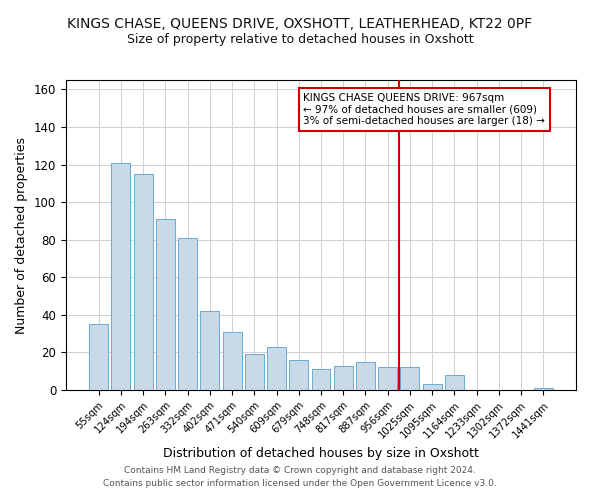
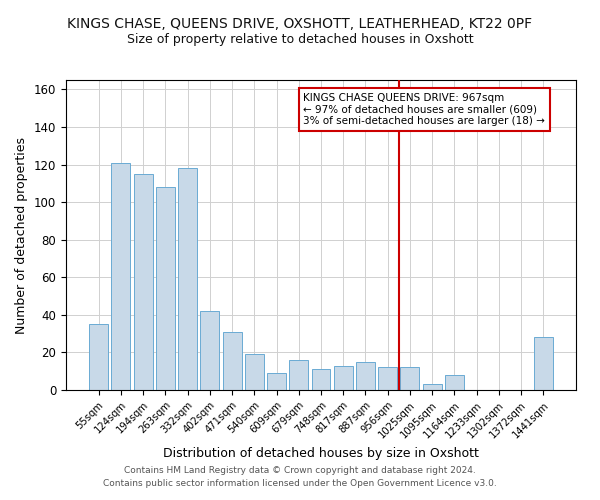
263sqm: 91 -> 108
332sqm: 81 -> 118
609sqm: 23 -> 9
1441sqm: 1 -> 28
